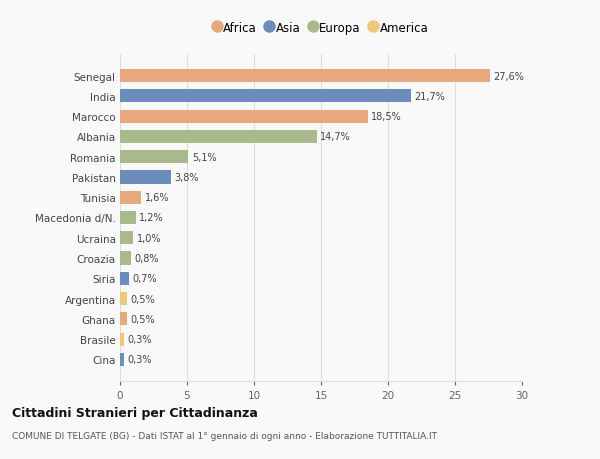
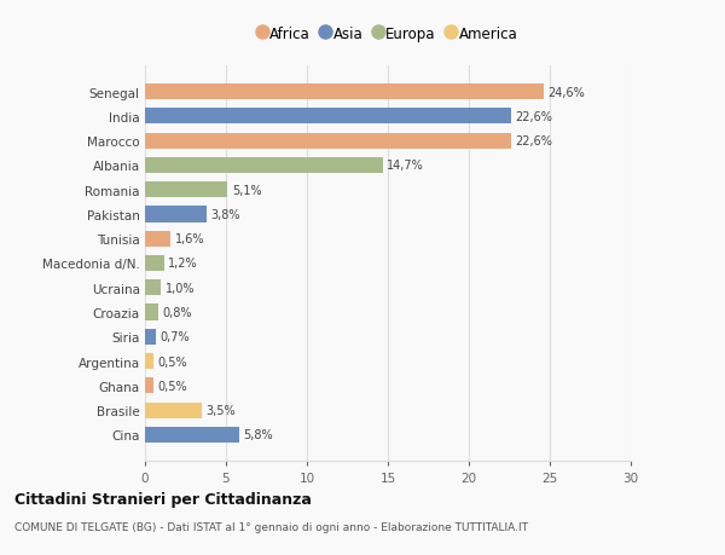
Senegal: 27,6% -> 24,6%
India: 21,7% -> 22,6%
Marocco: 18,5% -> 22,6%
Brasile: 0,3% -> 3,5%
Cina: 0,3% -> 5,8%
